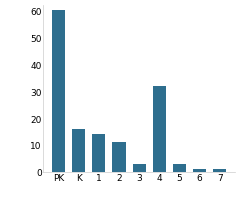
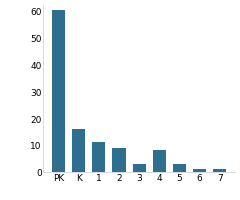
1: 14 -> 11
2: 11 -> 9
4: 32 -> 8
